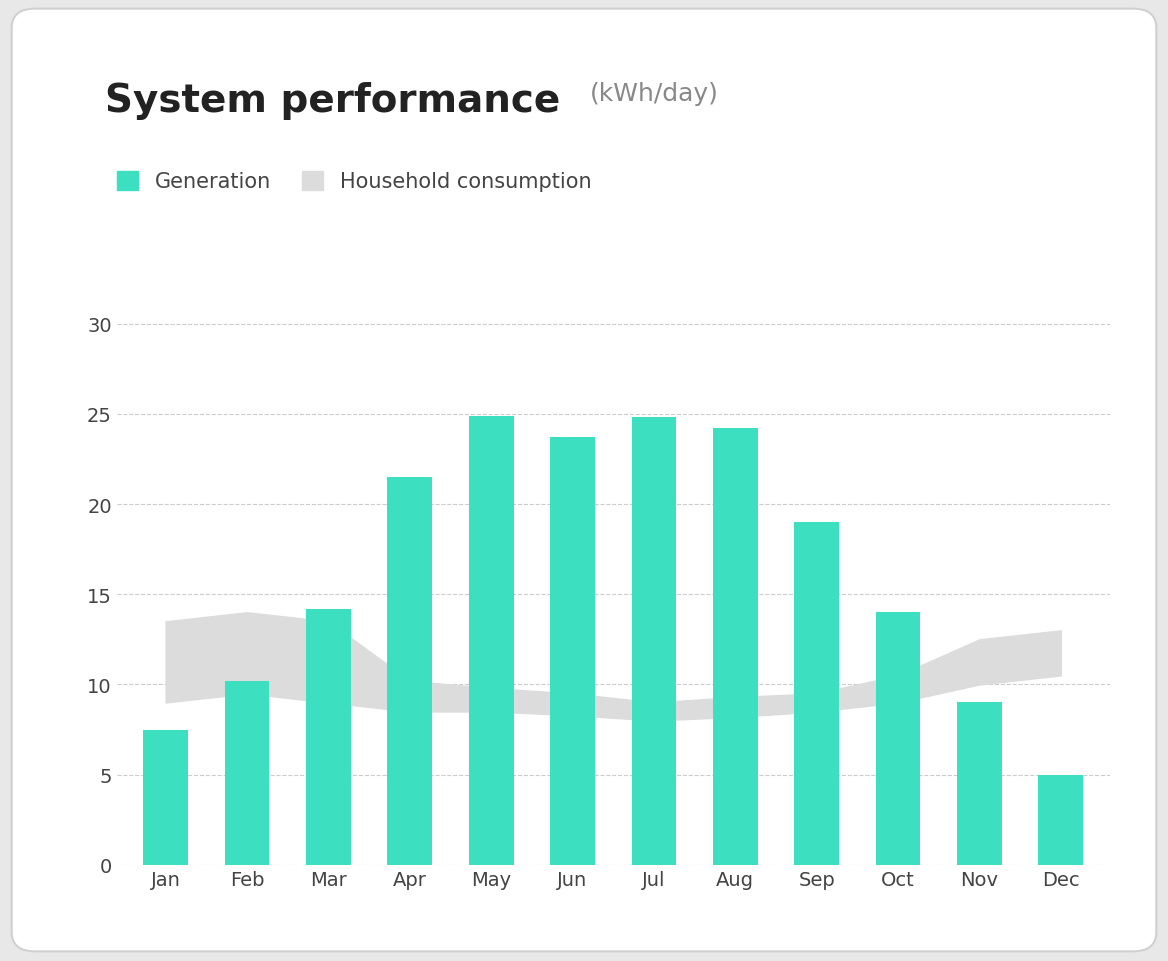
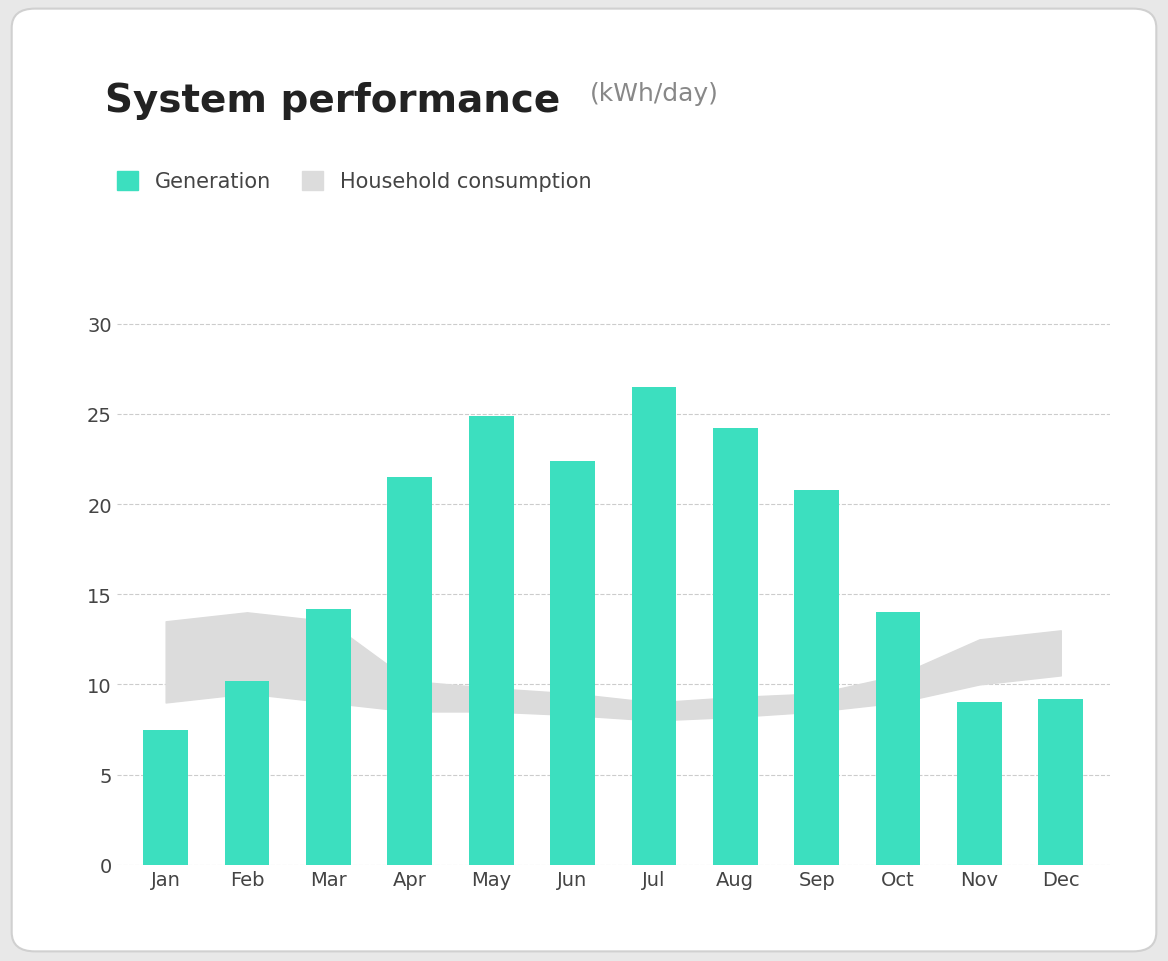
Generation/Jun: 23.7 -> 22.4
Generation/Jul: 24.8 -> 26.5
Generation/Sep: 19.0 -> 20.8
Generation/Dec: 5.0 -> 9.2
